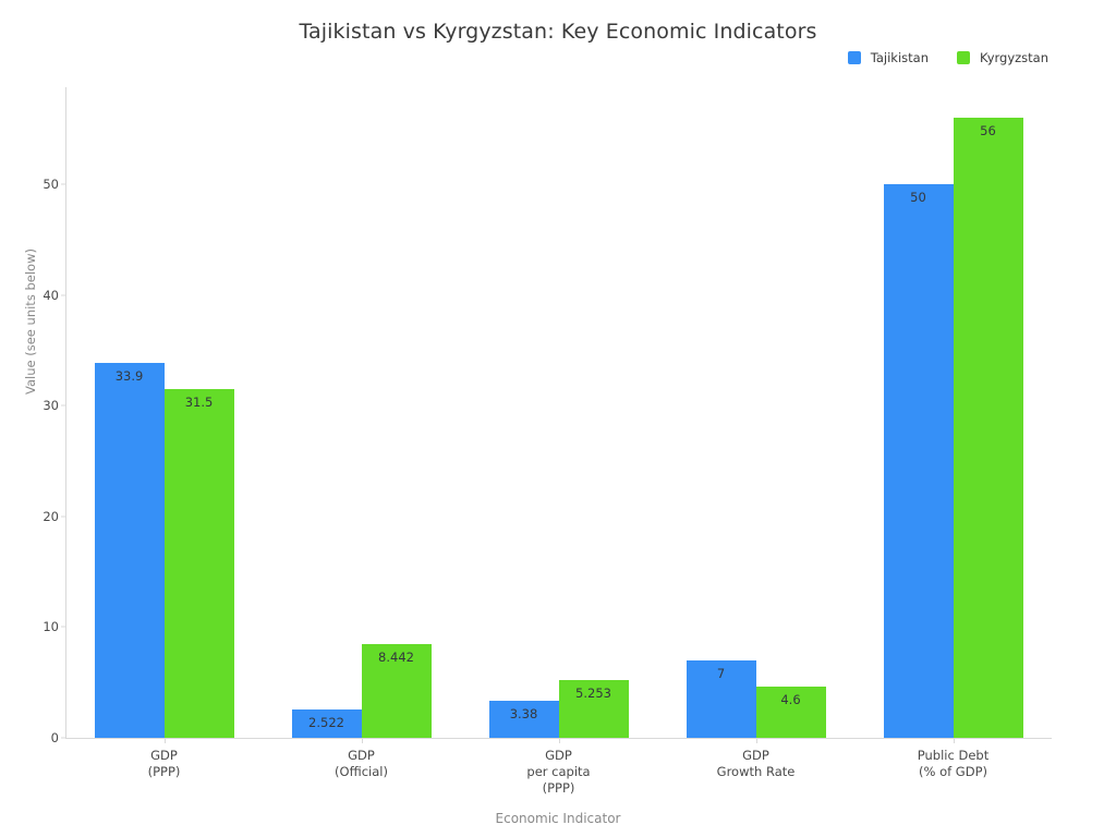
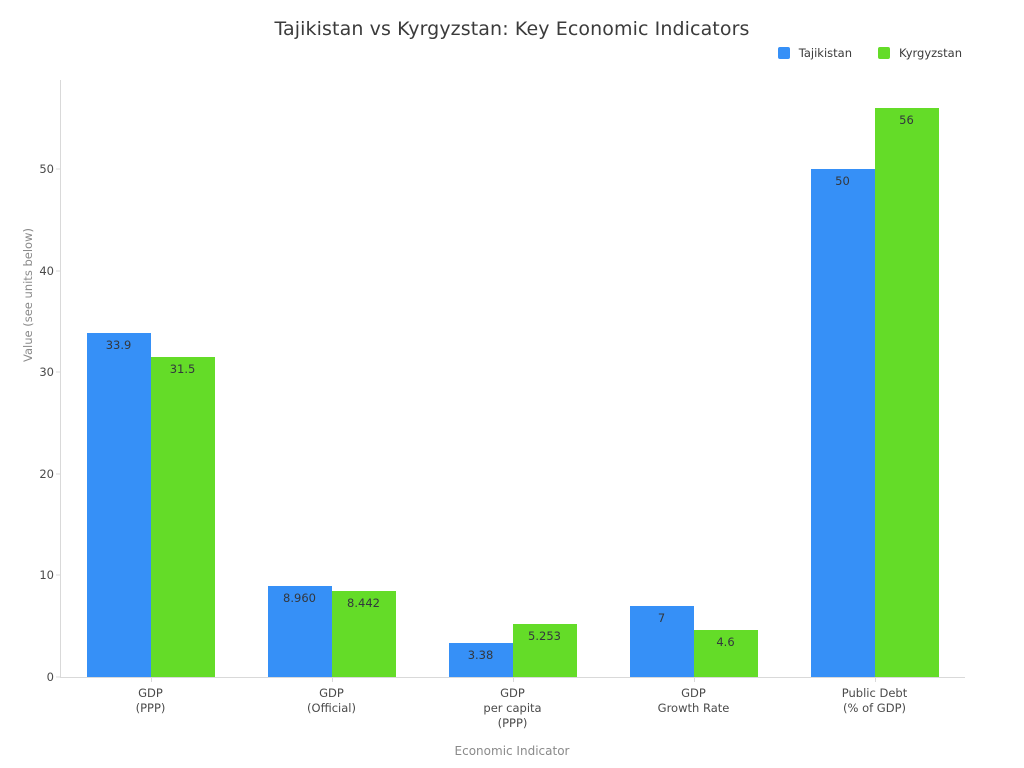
Tajikistan/GDP (Official): 2.522 -> 8.960
